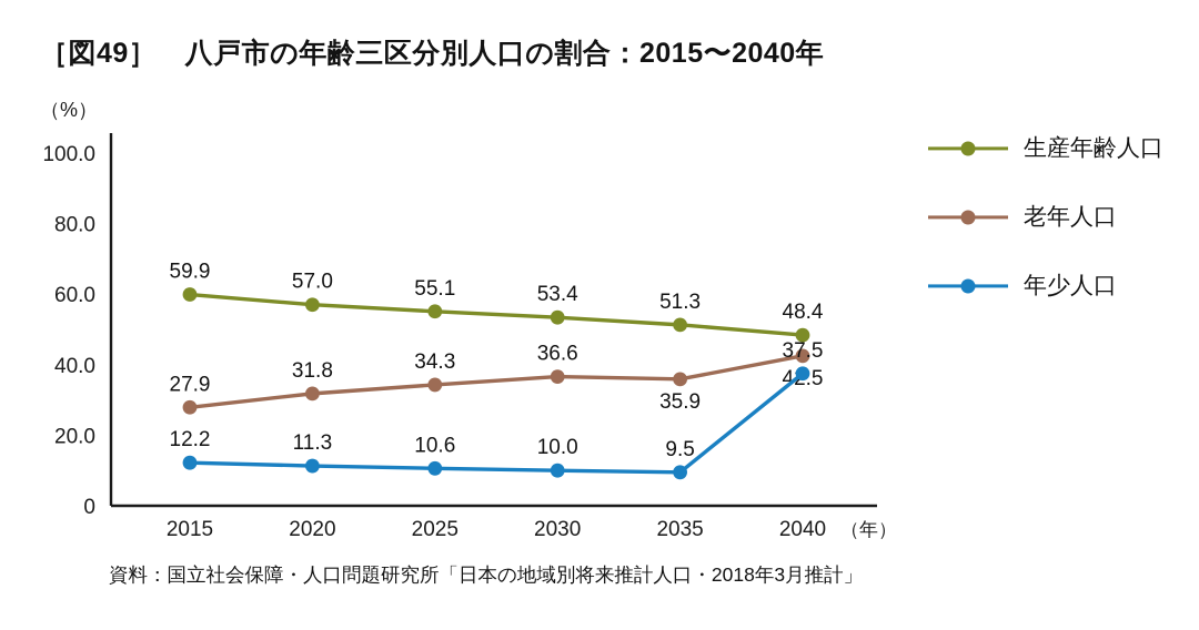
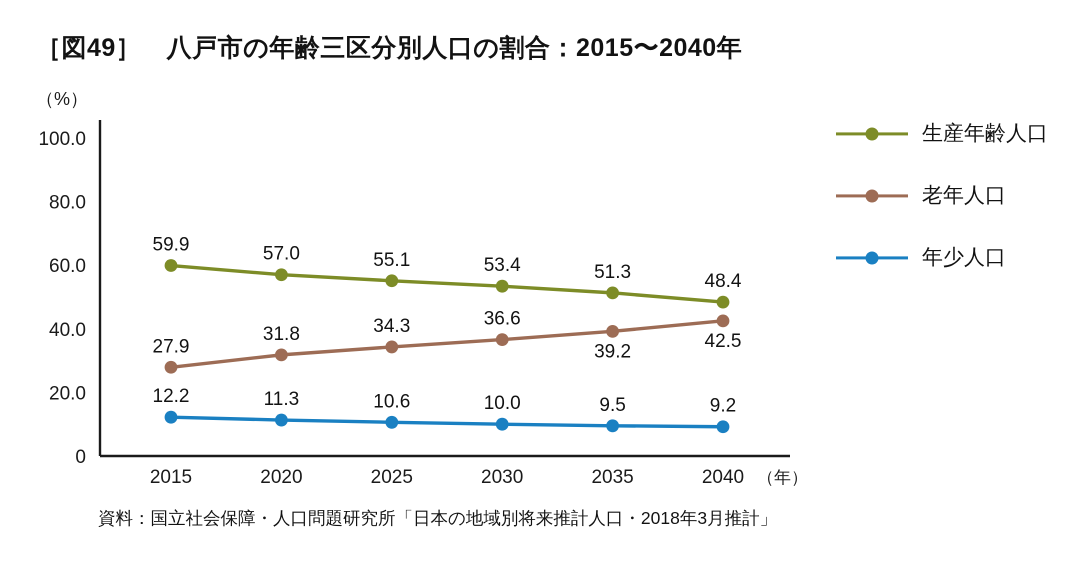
老年人口/2035: 35.9 -> 39.2
年少人口/2040: 37.5 -> 9.2
